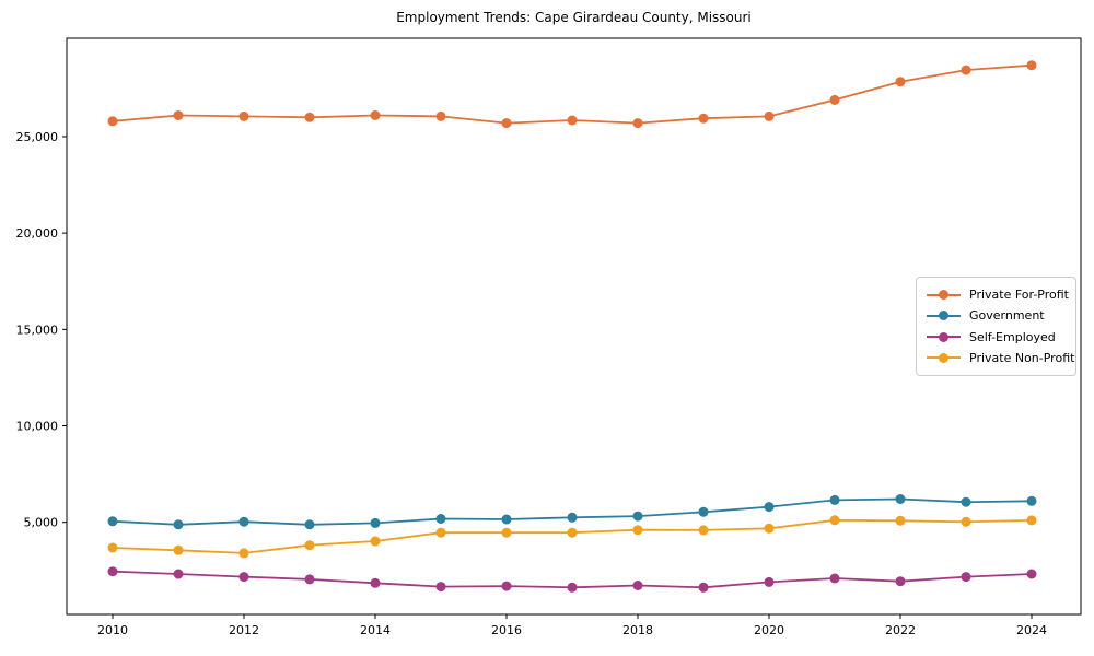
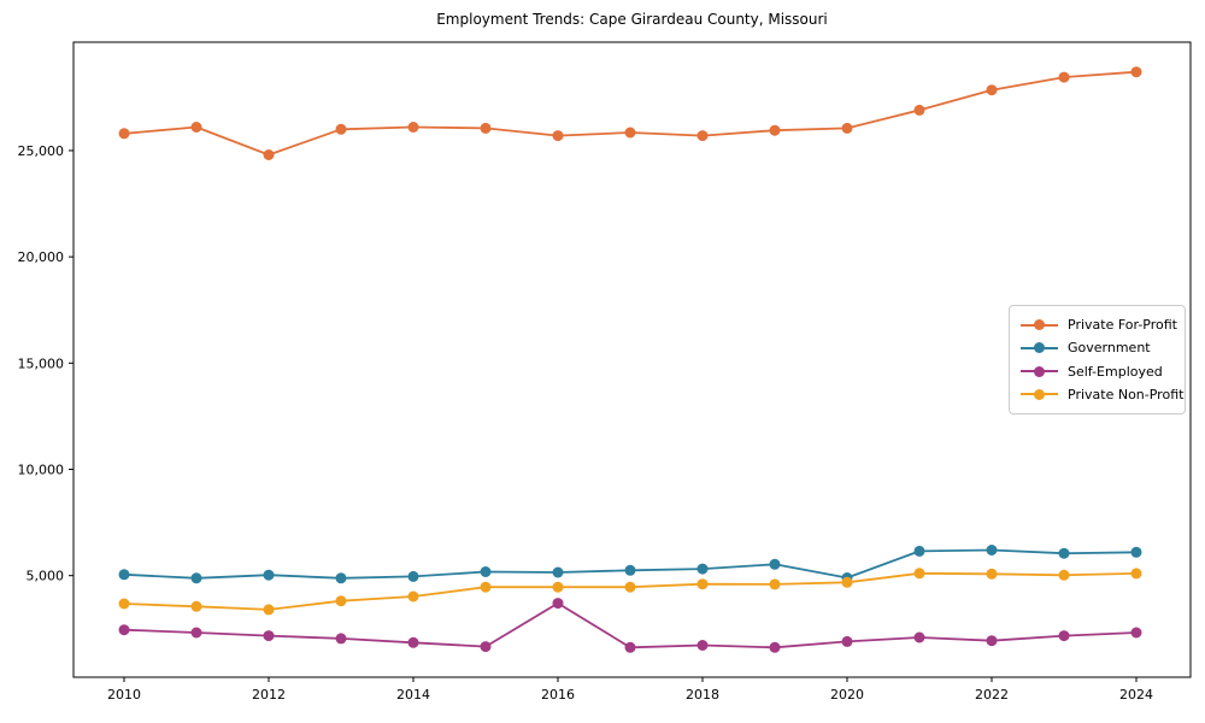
Private For-Profit/2012: 26000 -> 24800
Self-Employed/2016: 1700 -> 3700
Government/2020: 5800 -> 4900
